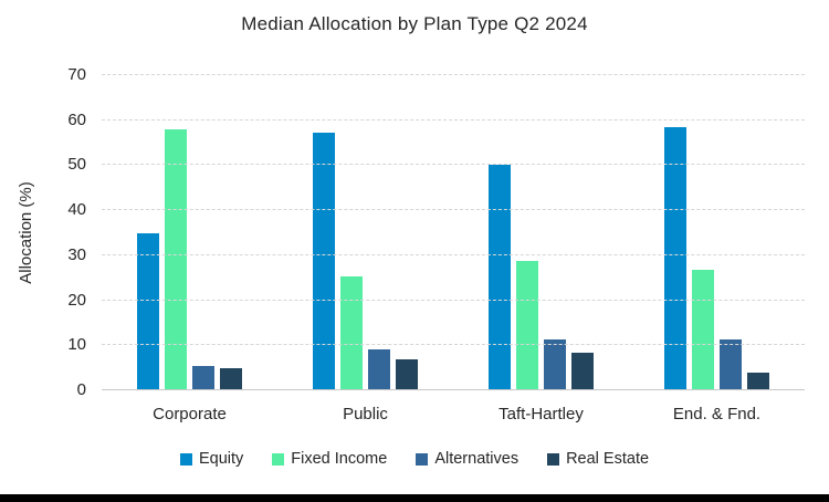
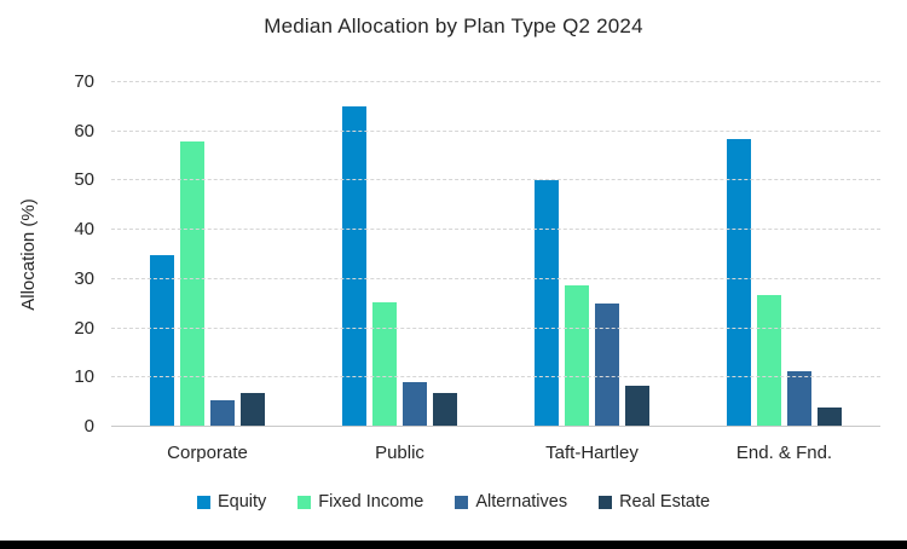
Real Estate/Corporate: 5 -> 7
Equity/Public: 57 -> 65
Alternatives/Taft-Hartley: 11 -> 25
